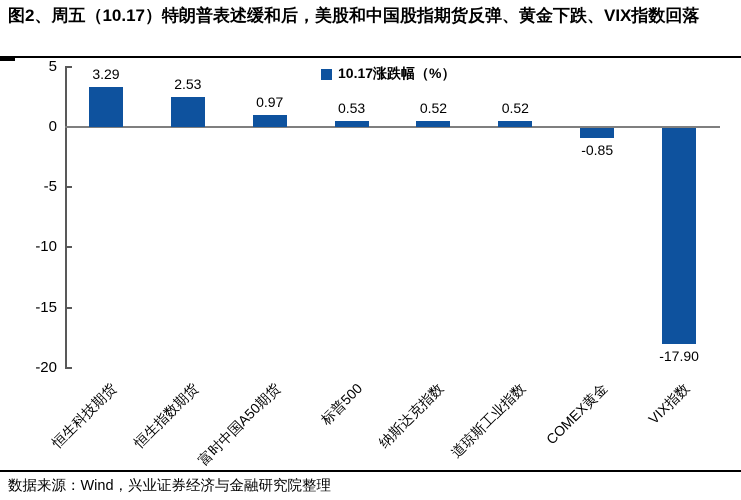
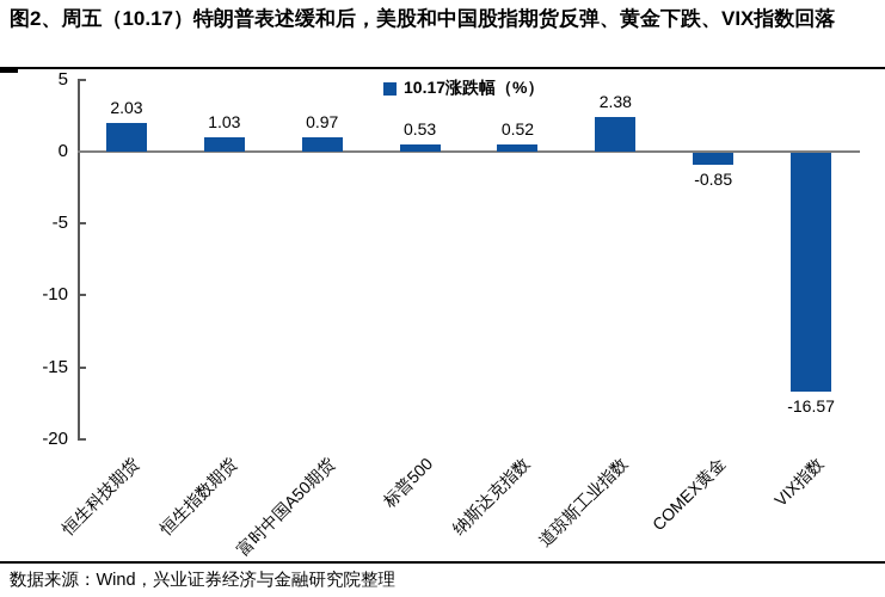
恒生科技期货: 3.29 -> 2.03
恒生指数期货: 2.53 -> 1.03
道琼斯工业指数: 0.52 -> 2.38
VIX指数: -17.90 -> -16.57
